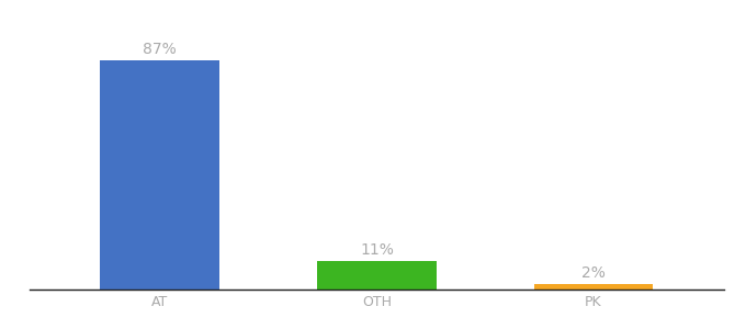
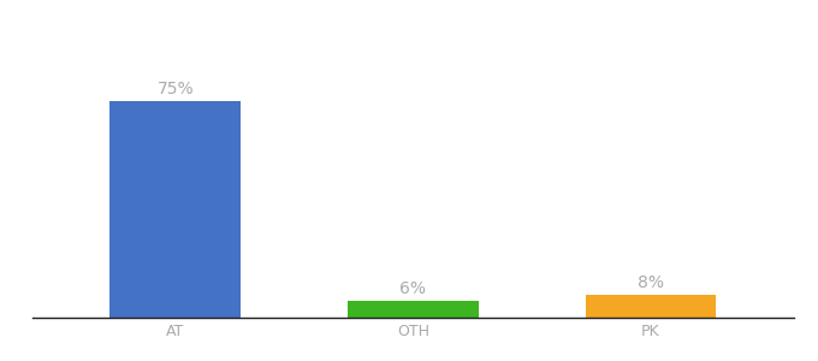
AT: 87% -> 75%
OTH: 11% -> 6%
PK: 2% -> 8%
